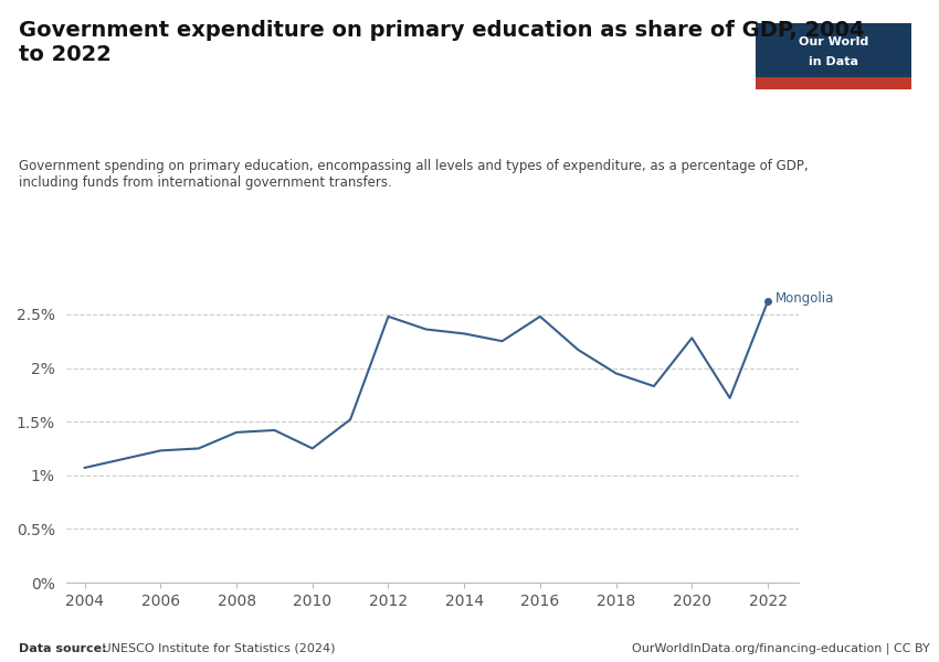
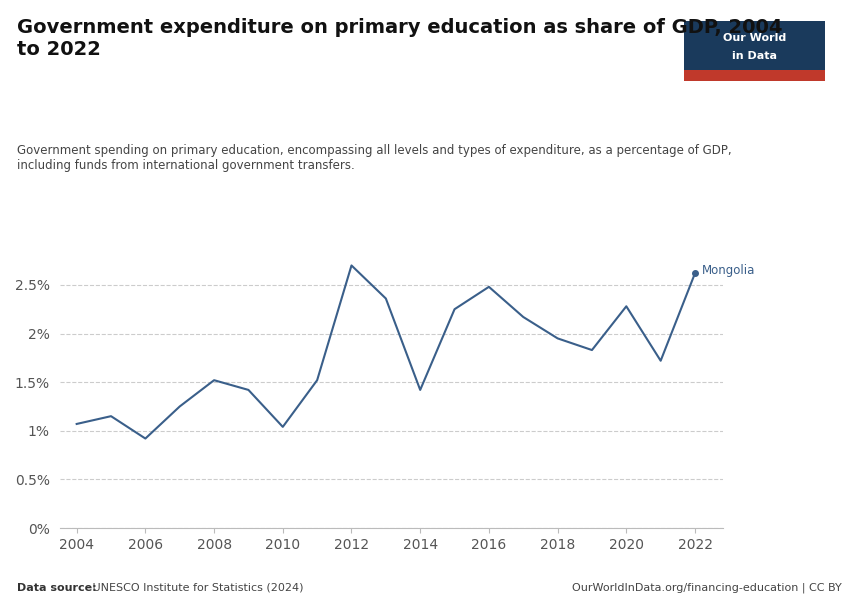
2006: 1.23% -> 0.92%
2008: 1.40% -> 1.52%
2010: 1.25% -> 1.04%
2012: 2.48% -> 2.70%
2014: 2.32% -> 1.42%
